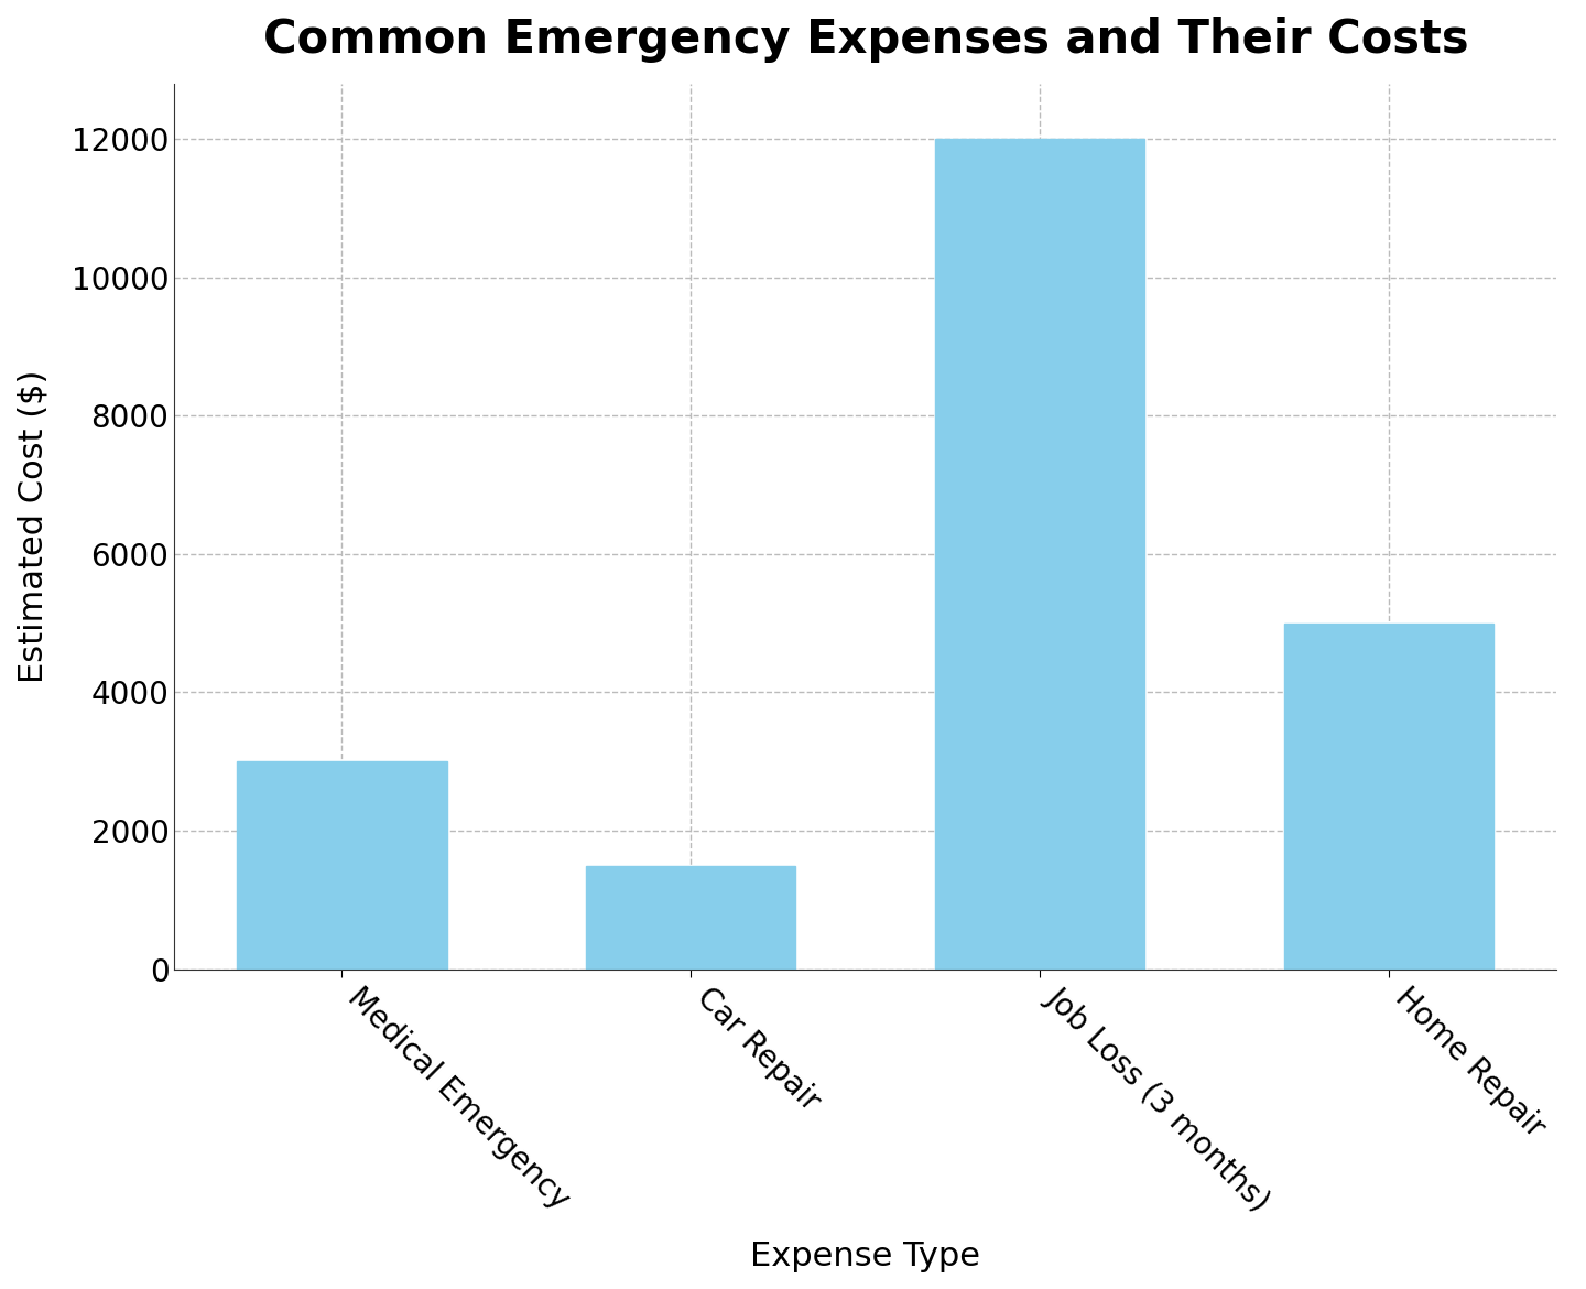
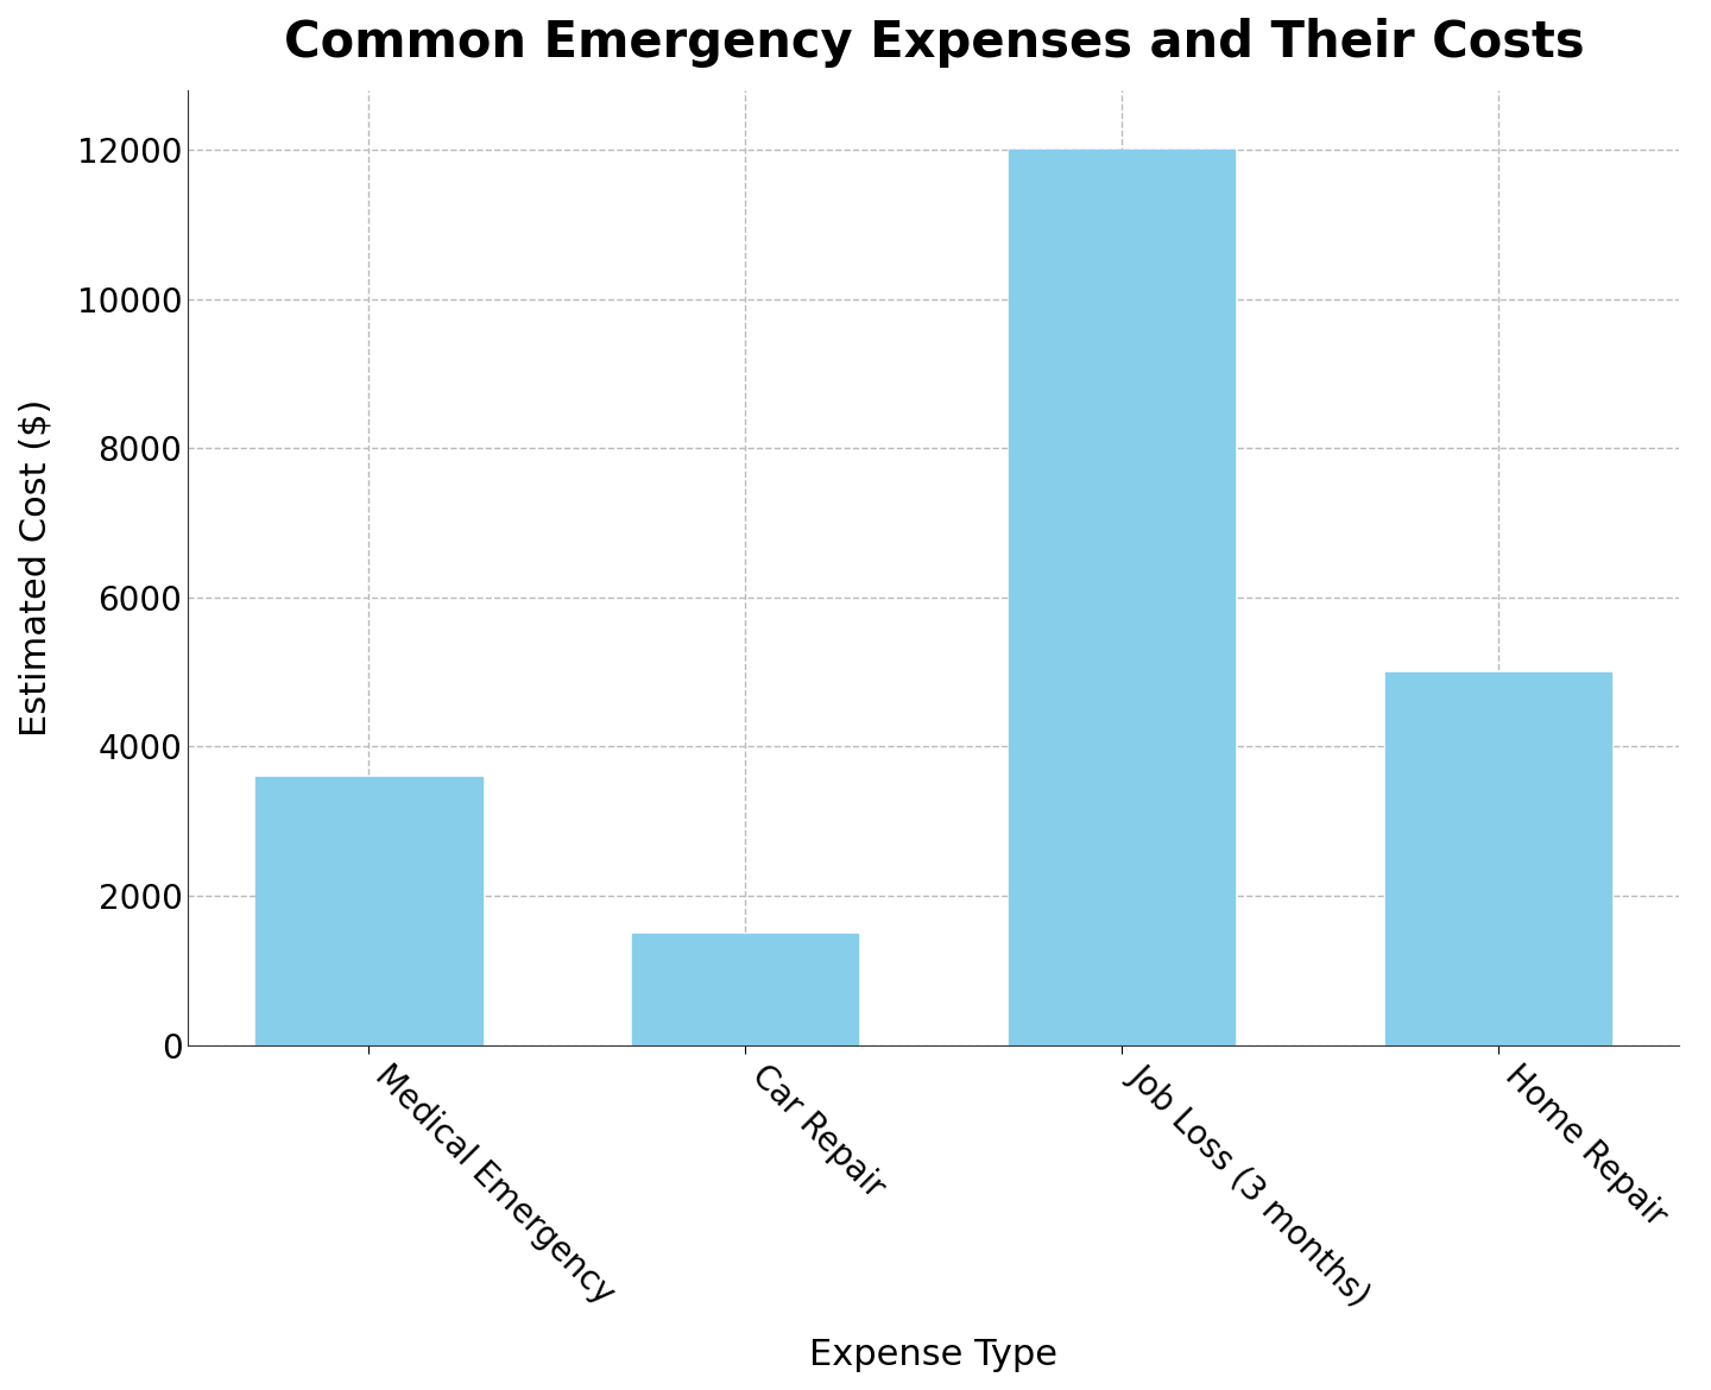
Medical Emergency: 3000 -> 3600
